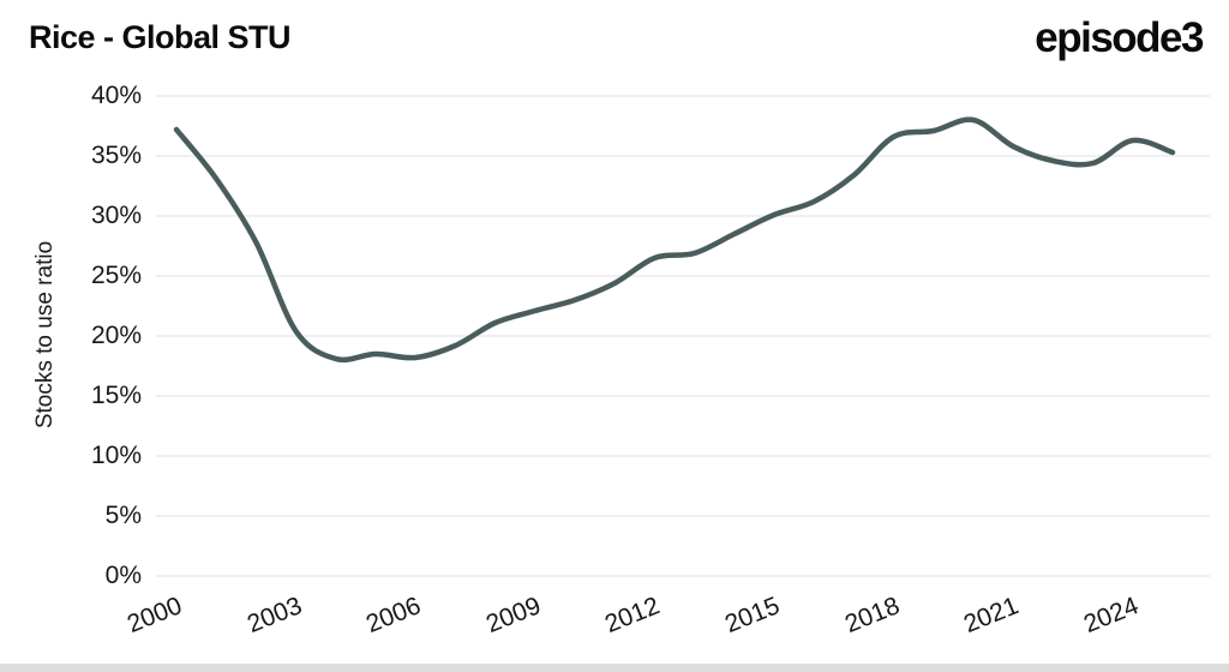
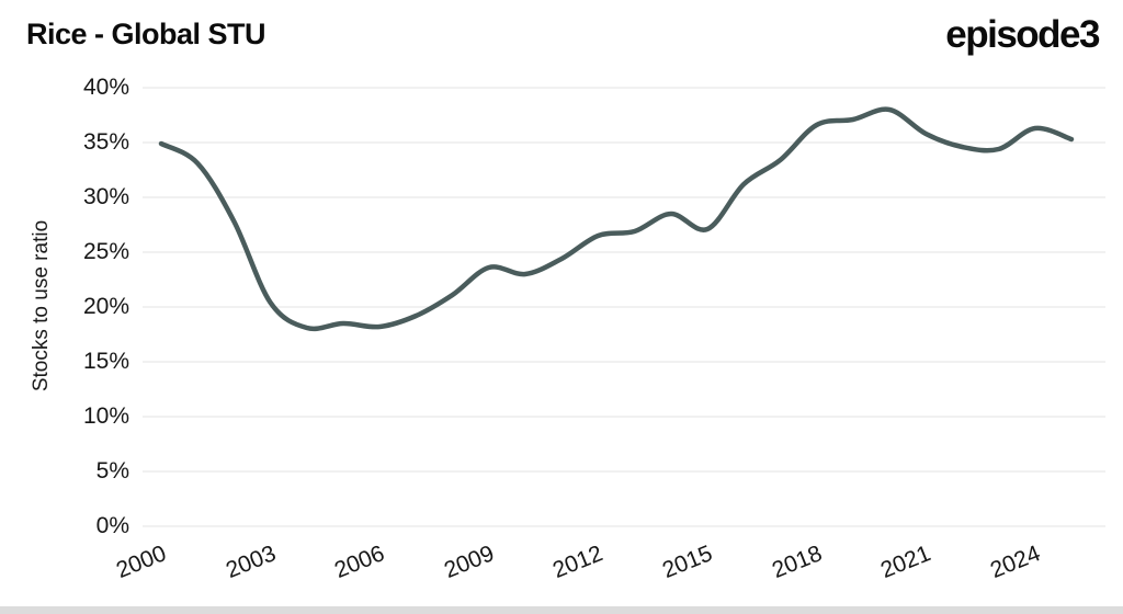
2000: 37.2% -> 34.9%
2009: 22.1% -> 23.6%
2015: 30.1% -> 27.1%
